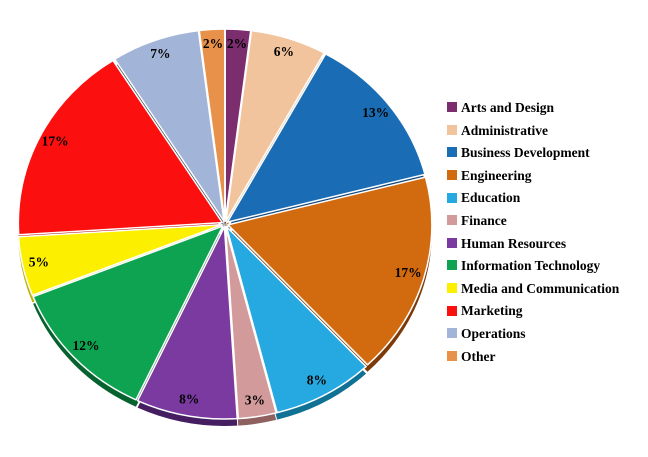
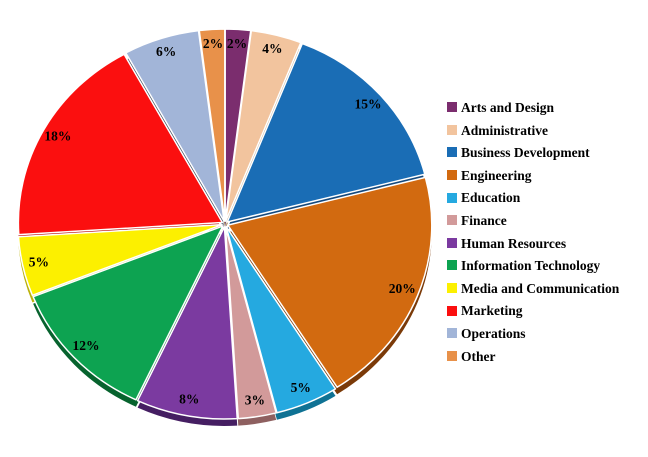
Administrative: 6% -> 4%
Business Development: 13% -> 15%
Engineering: 17% -> 20%
Education: 8% -> 5%
Marketing: 17% -> 18%
Operations: 7% -> 6%
